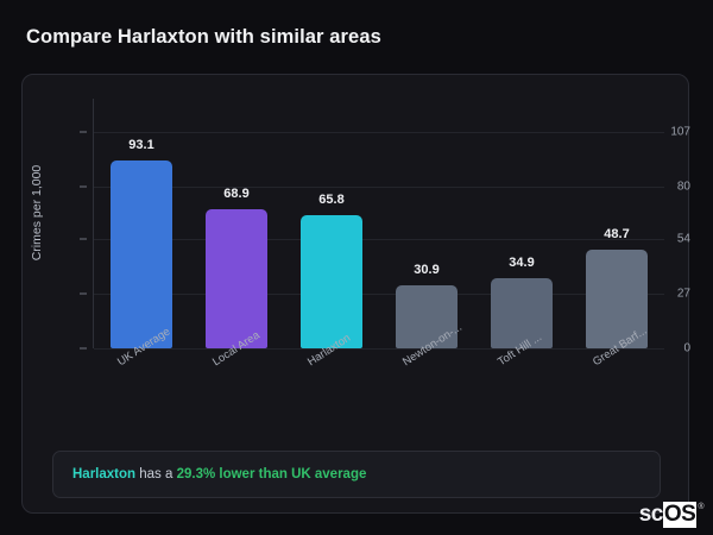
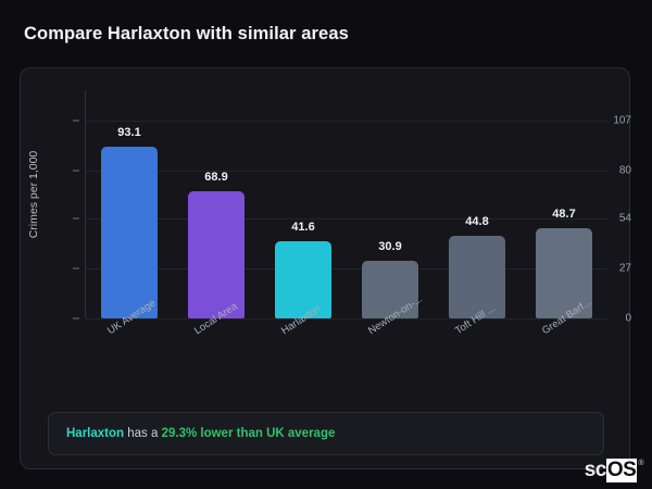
Harlaxton: 65.8 -> 41.6
Toft Hill ...: 34.9 -> 44.8
